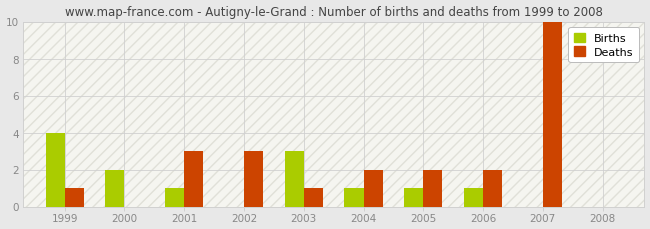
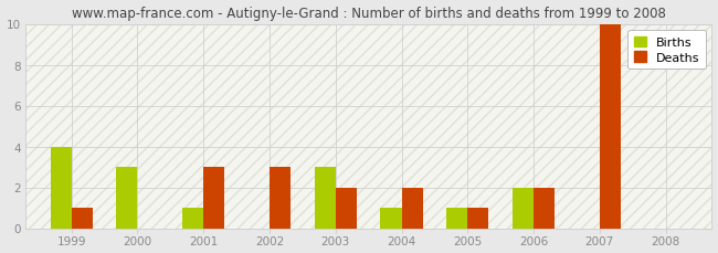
Births/2000: 2 -> 3
Deaths/2003: 1 -> 2
Deaths/2005: 2 -> 1
Births/2006: 1 -> 2
